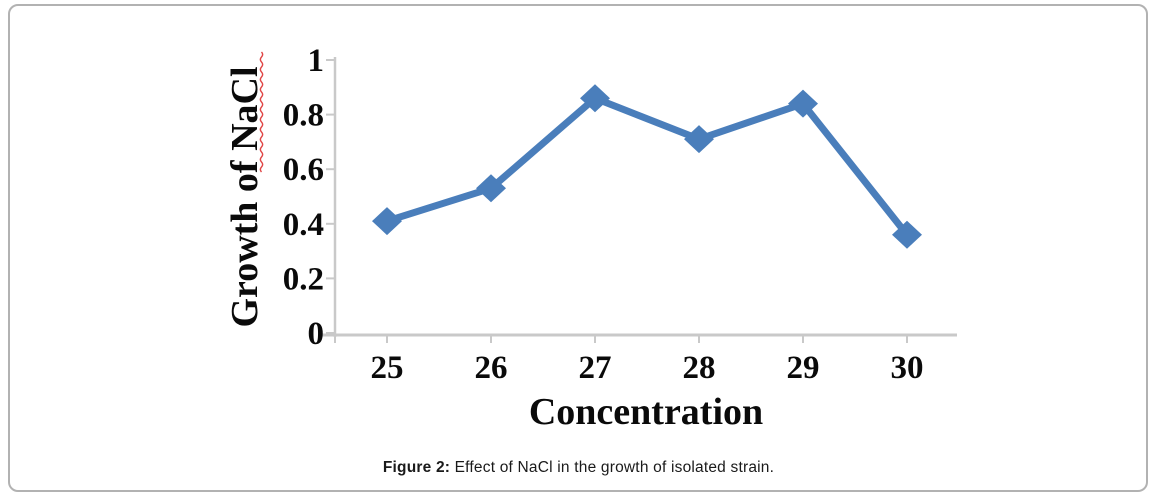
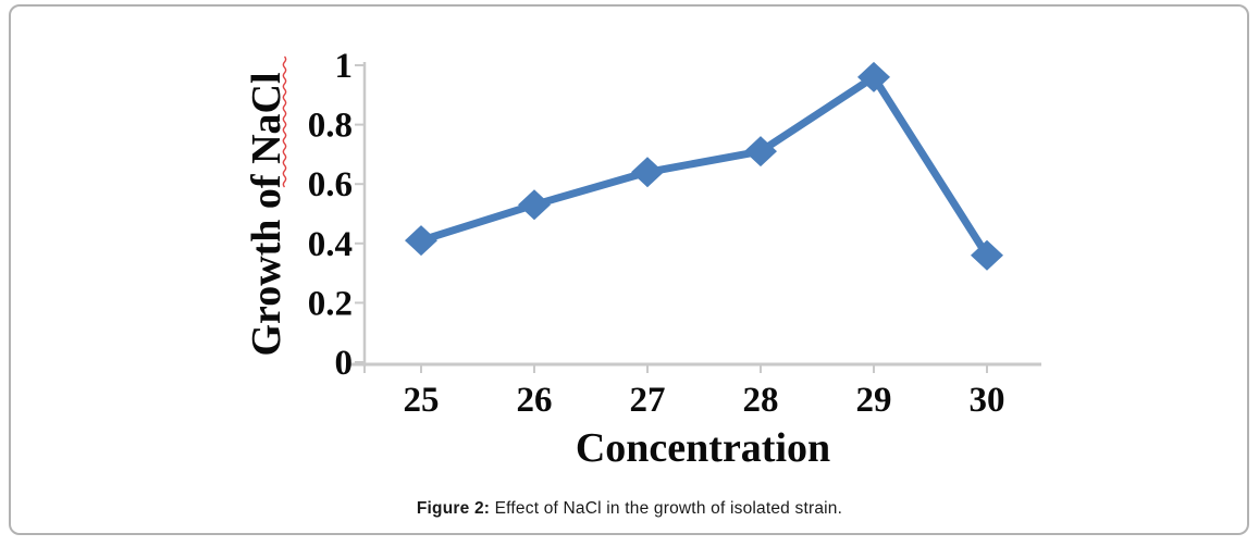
27: 0.86 -> 0.64
29: 0.84 -> 0.96
